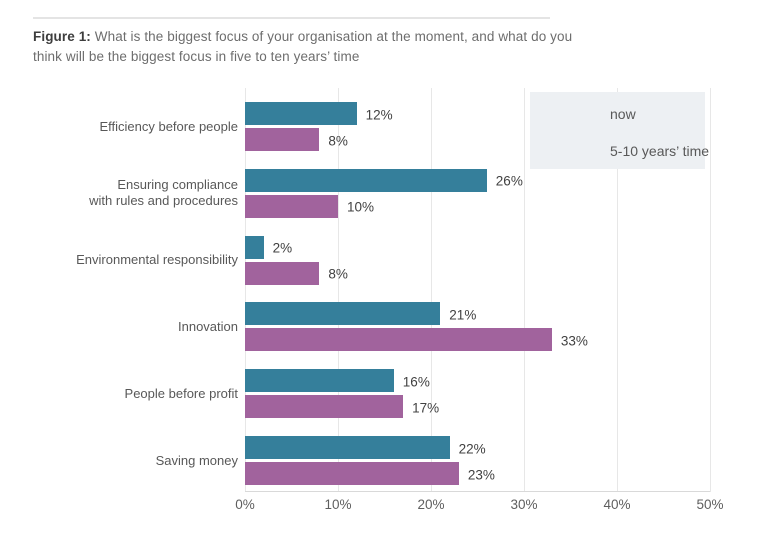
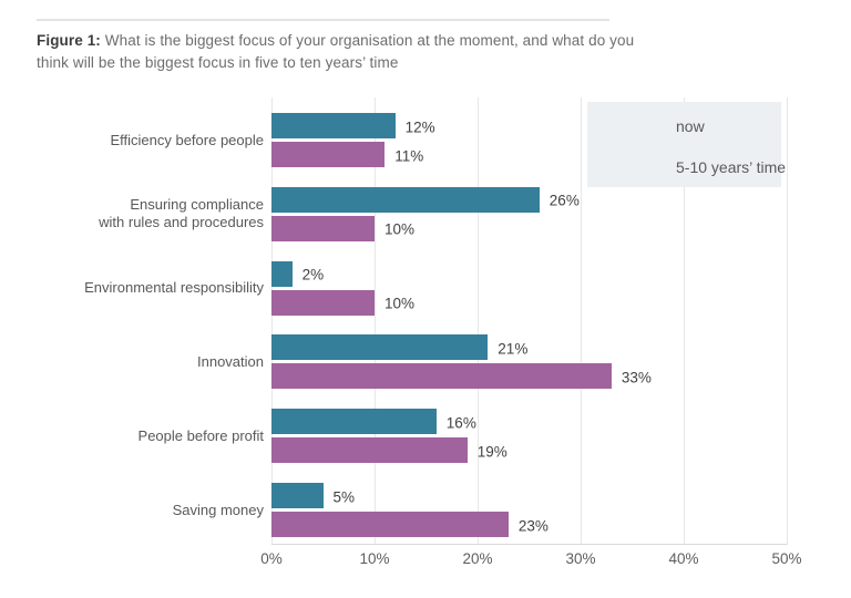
5-10 years’ time/Efficiency before people: 8% -> 11%
5-10 years’ time/Environmental responsibility: 8% -> 10%
5-10 years’ time/People before profit: 17% -> 19%
now/Saving money: 22% -> 5%
